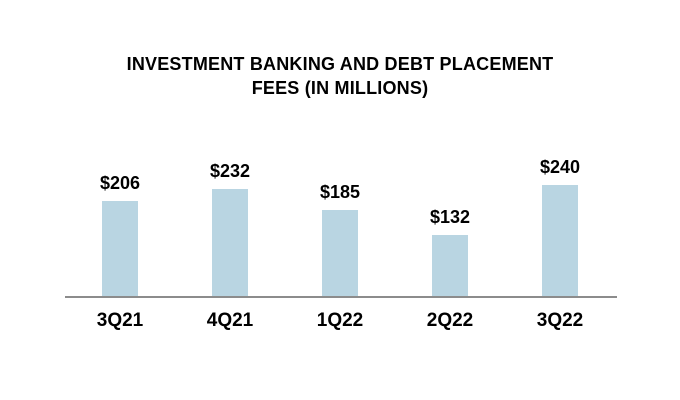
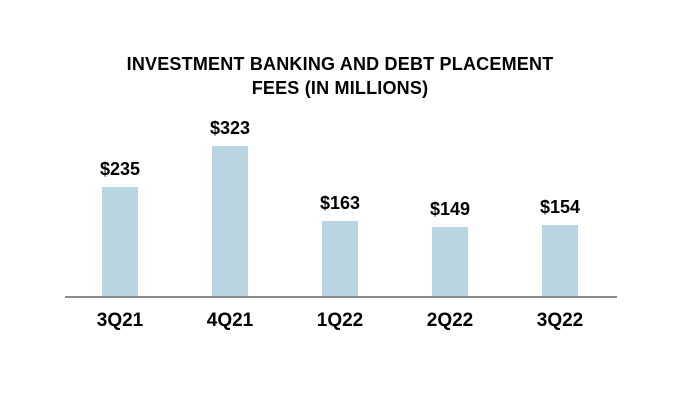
3Q21: $206 -> $235
4Q21: $232 -> $323
1Q22: $185 -> $163
2Q22: $132 -> $149
3Q22: $240 -> $154
